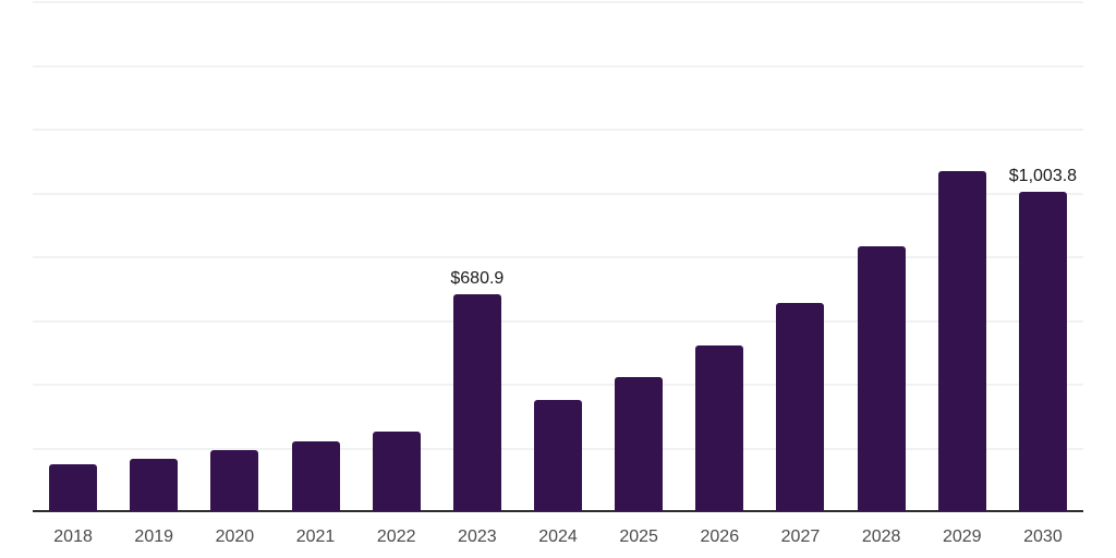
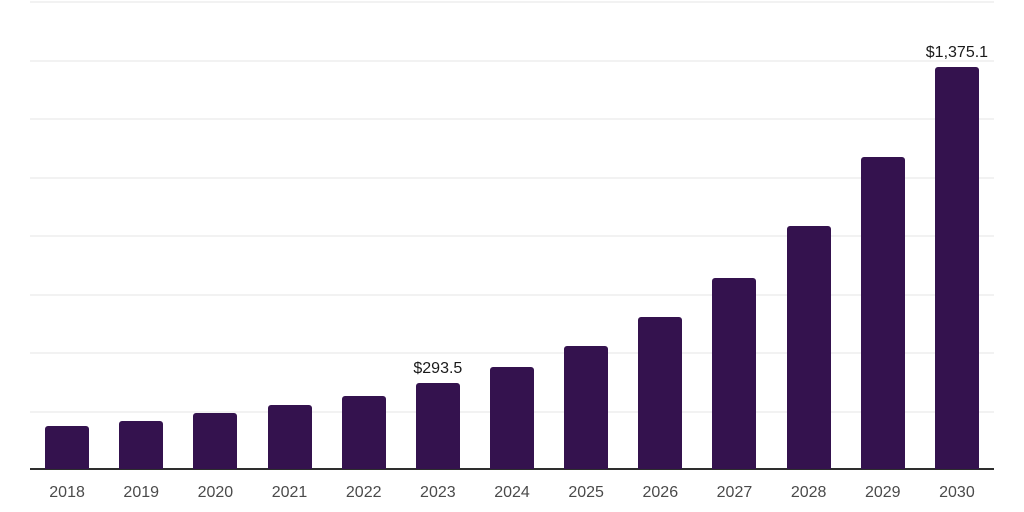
2023: $680.9 -> $293.5
2030: $1,003.8 -> $1,375.1
